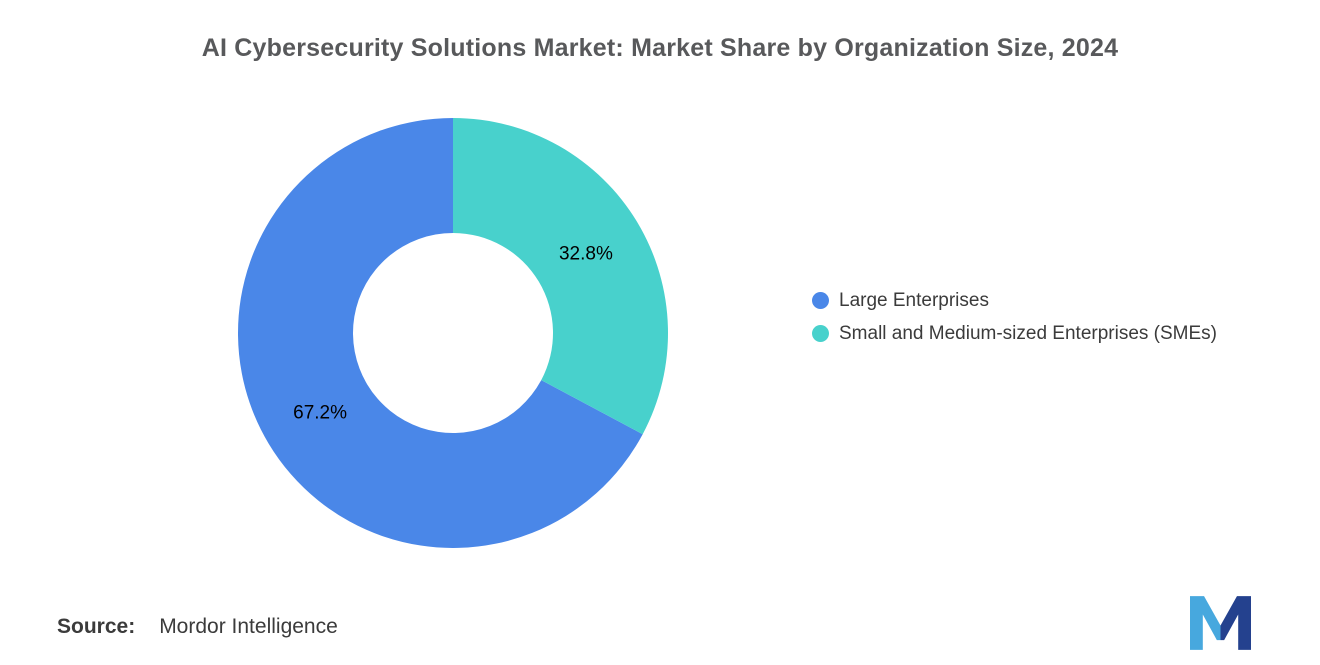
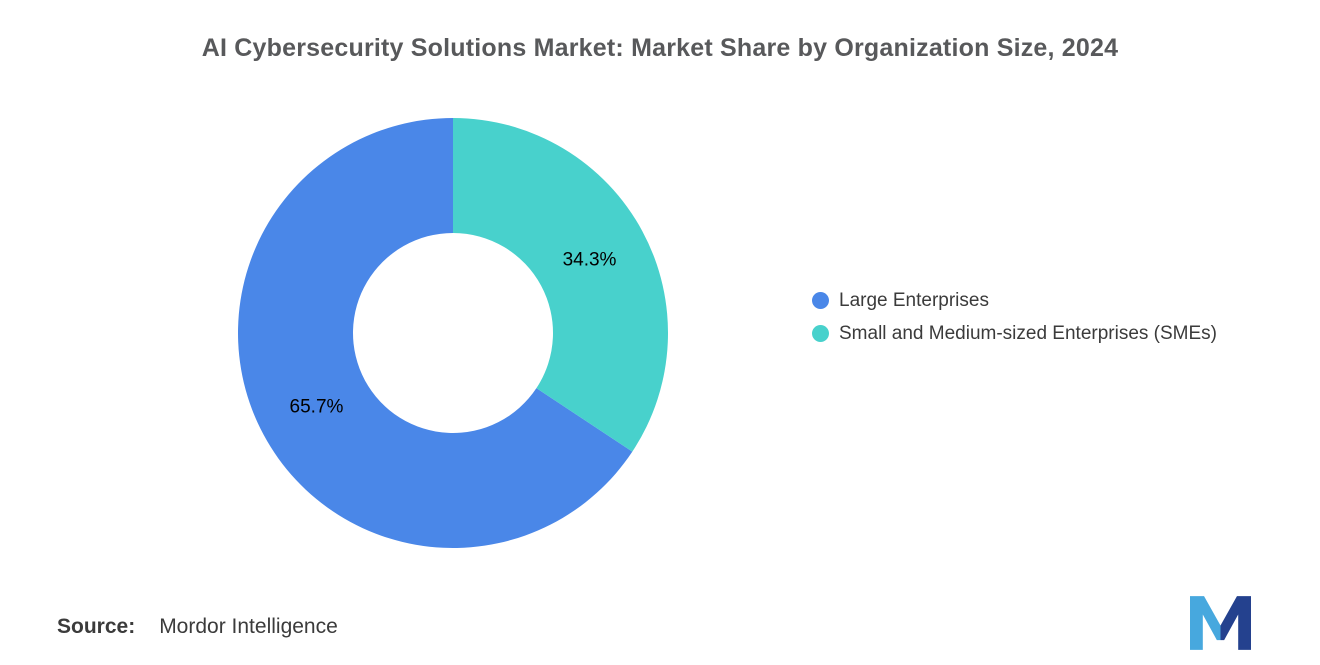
Large Enterprises: 67.2% -> 65.7%
Small and Medium-sized Enterprises (SMEs): 32.8% -> 34.3%
